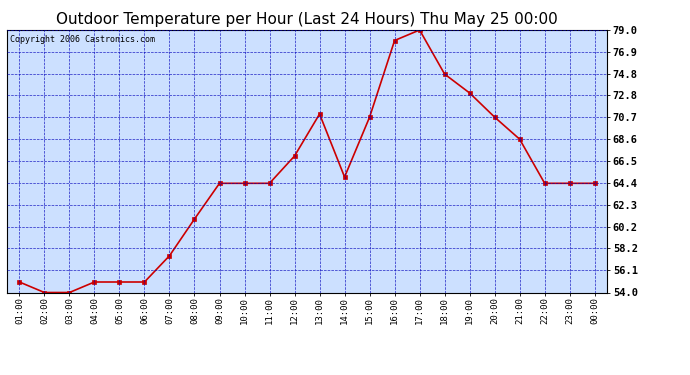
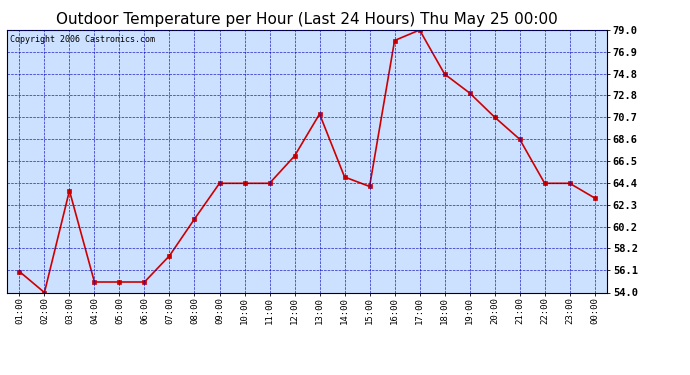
01:00: 55.0 -> 56.0
03:00: 54.0 -> 63.7
15:00: 70.7 -> 64.1
00:00: 64.4 -> 63.0
